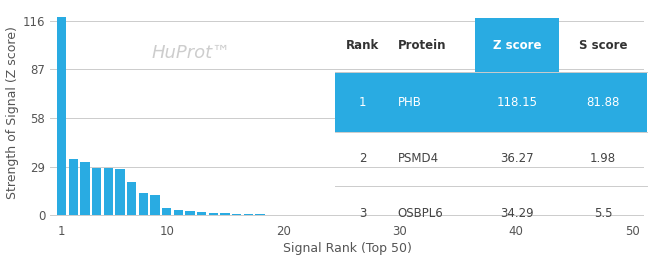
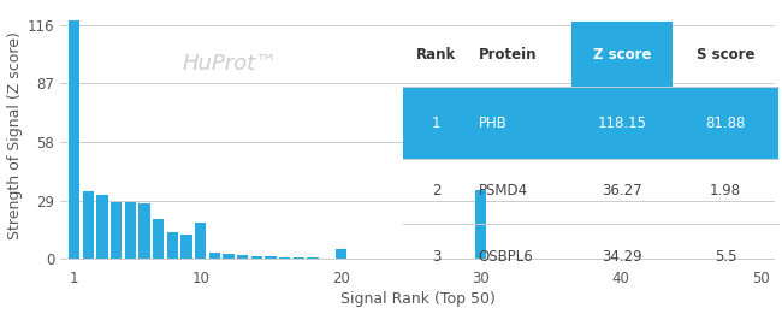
10: 4 -> 18
20: 0 -> 5
30: 0 -> 34
